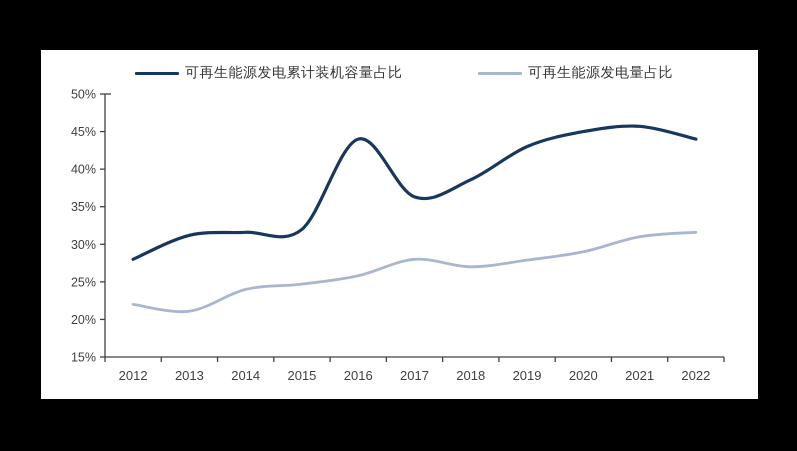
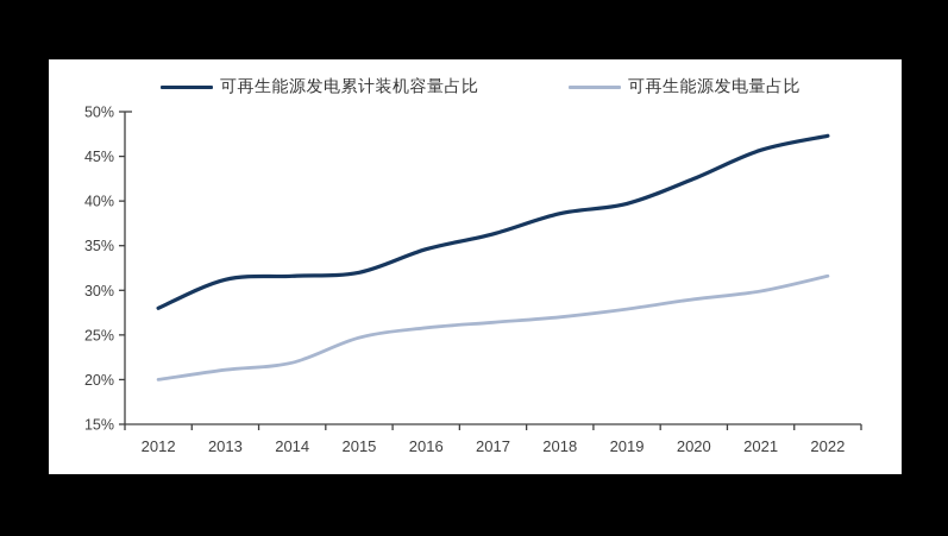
可再生能源发电量占比/2012: 22% -> 20%
可再生能源发电量占比/2014: 24% -> 22%
可再生能源发电累计装机容量占比/2016: 44% -> 35%
可再生能源发电量占比/2017: 28% -> 26%
可再生能源发电累计装机容量占比/2019: 43% -> 40%
可再生能源发电累计装机容量占比/2020: 45% -> 42%
可再生能源发电量占比/2021: 31% -> 30%
可再生能源发电累计装机容量占比/2022: 44% -> 47%
